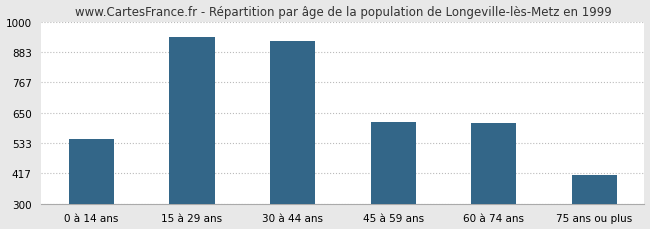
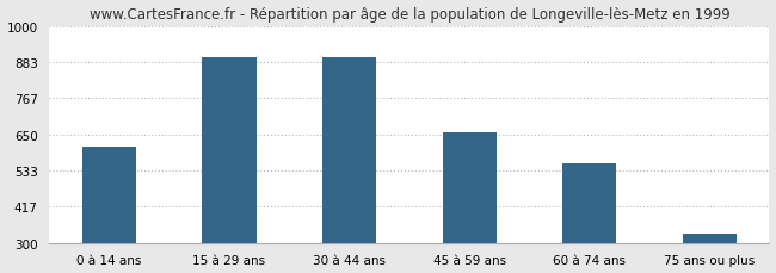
0 à 14 ans: 550 -> 610
15 à 29 ans: 940 -> 900
30 à 44 ans: 925 -> 897
45 à 59 ans: 615 -> 655
60 à 74 ans: 610 -> 558
75 ans ou plus: 410 -> 330
